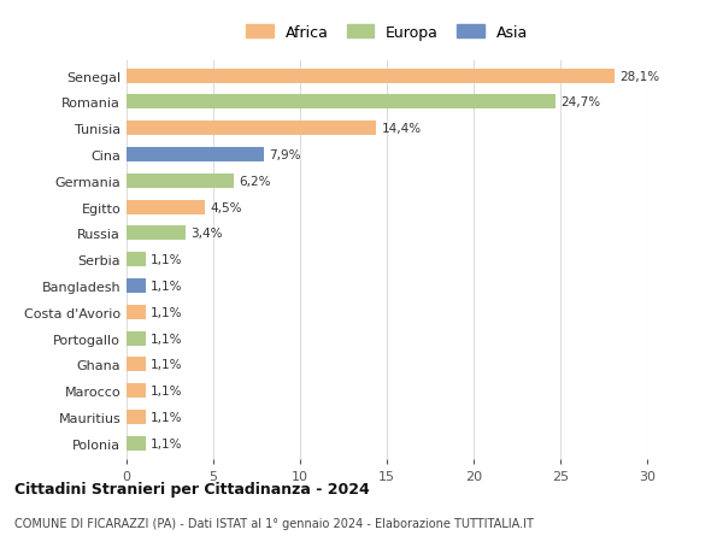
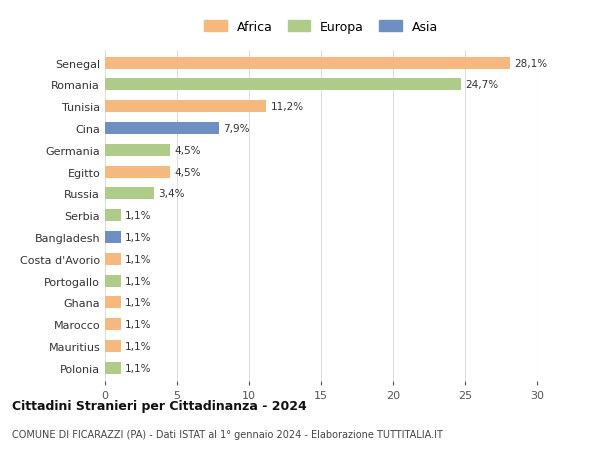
Tunisia: 14,4% -> 11,2%
Germania: 6,2% -> 4,5%
